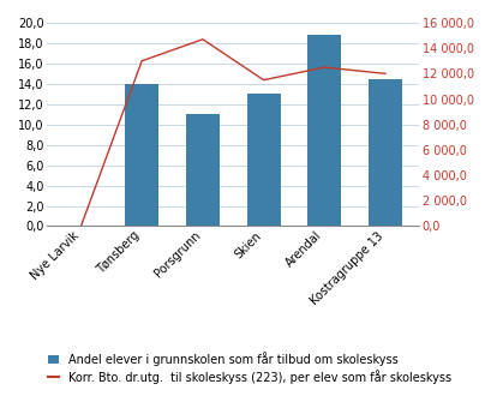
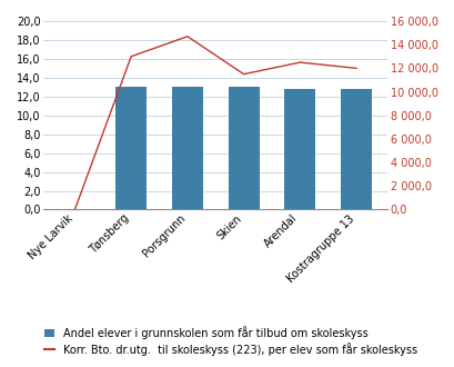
Andel elever i grunnskolen som får tilbud om skoleskyss/Tønsberg: 14,0 -> 13,0
Andel elever i grunnskolen som får tilbud om skoleskyss/Porsgrunn: 11,0 -> 13,0
Andel elever i grunnskolen som får tilbud om skoleskyss/Arendal: 18,8 -> 12,8
Andel elever i grunnskolen som får tilbud om skoleskyss/Kostragruppe 13: 14,4 -> 12,8
